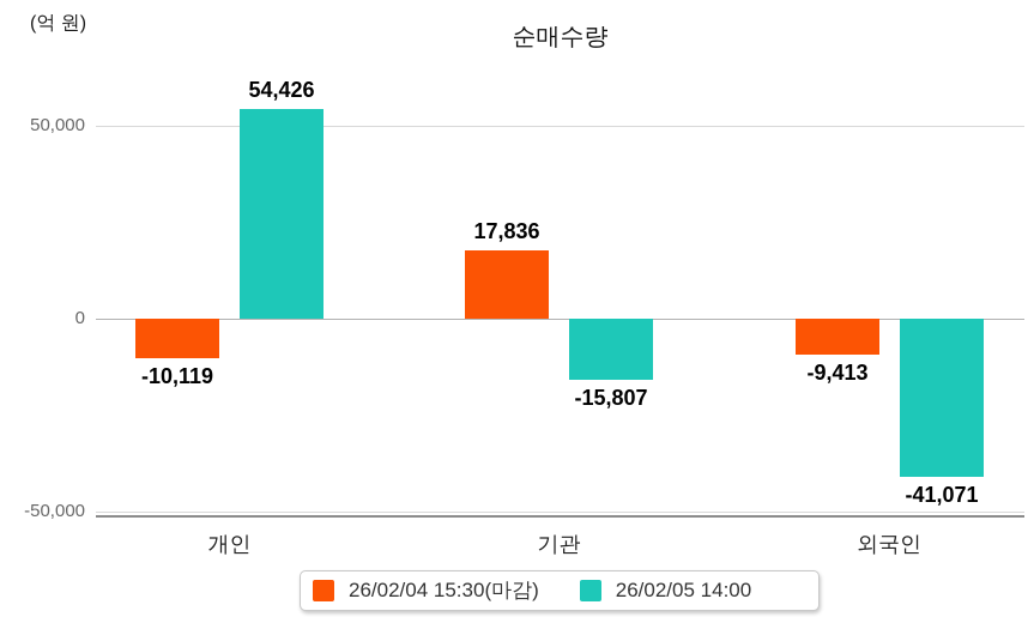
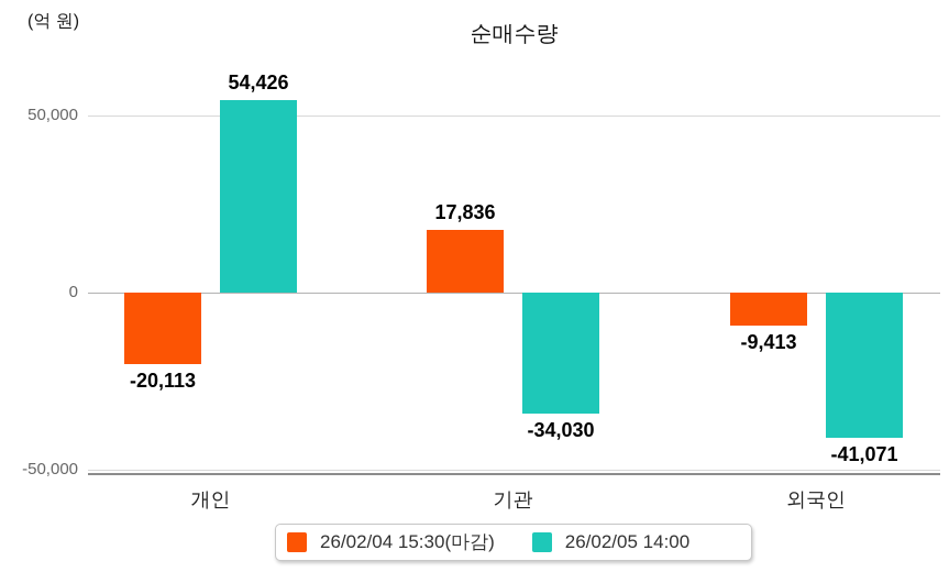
26/02/04 15:30(마감)/개인: -10,119 -> -20,113
26/02/05 14:00/기관: -15,807 -> -34,030
